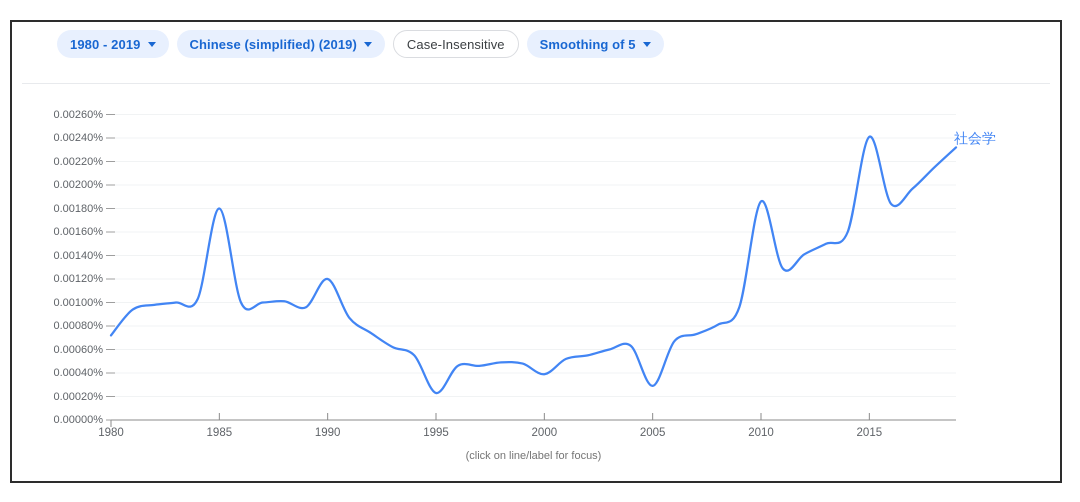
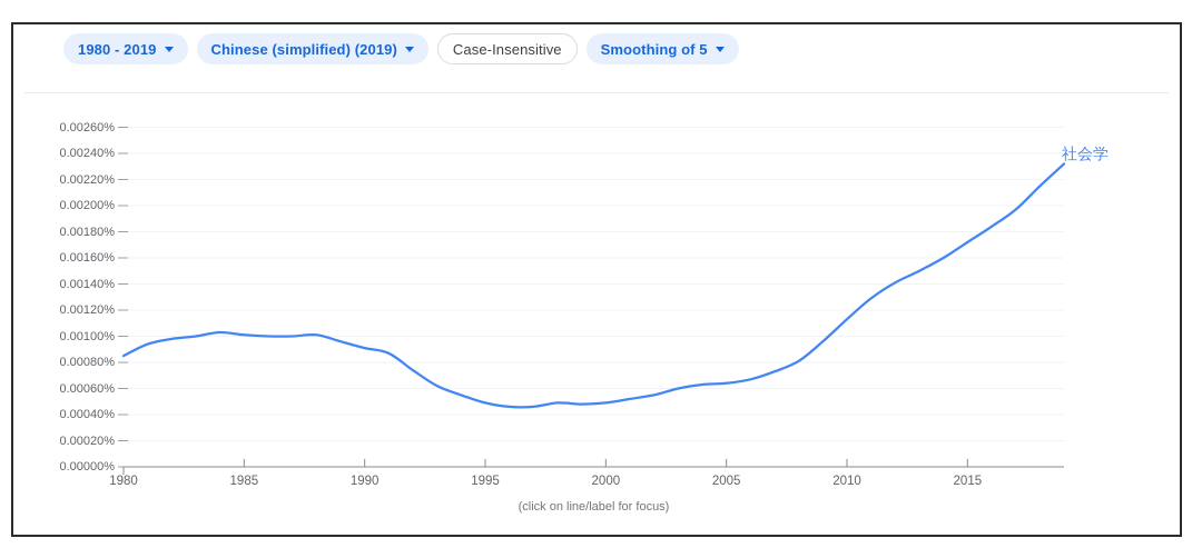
1980: 0.00072% -> 0.00085%
1985: 0.00180% -> 0.00101%
1990: 0.00120% -> 0.00091%
1995: 0.00023% -> 0.00049%
2000: 0.00039% -> 0.00049%
2005: 0.00029% -> 0.00064%
2010: 0.00186% -> 0.00113%
2015: 0.00241% -> 0.00172%
